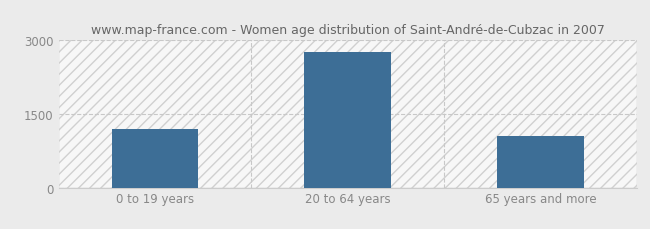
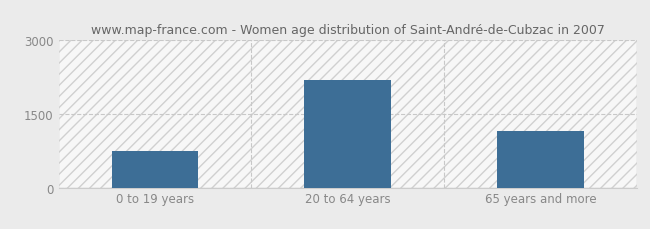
0 to 19 years: 1190 -> 750
20 to 64 years: 2760 -> 2200
65 years and more: 1040 -> 1150
